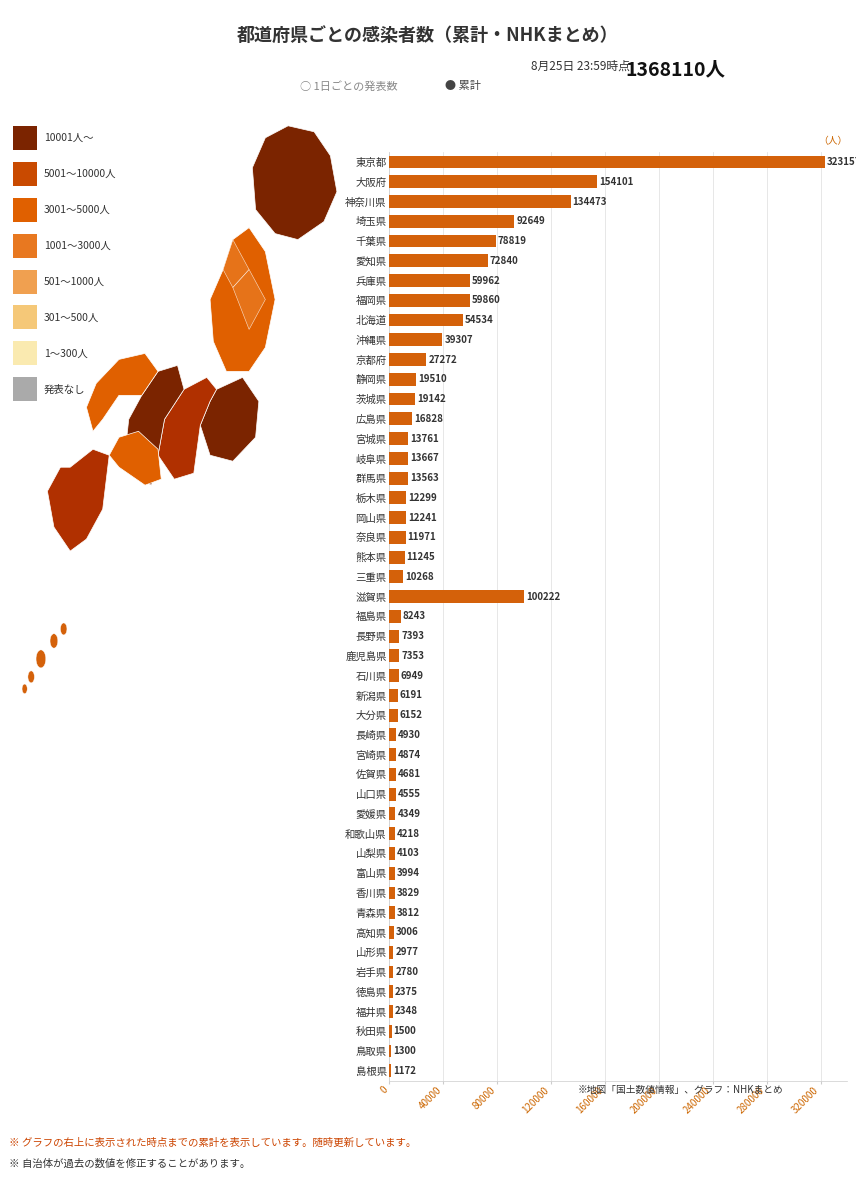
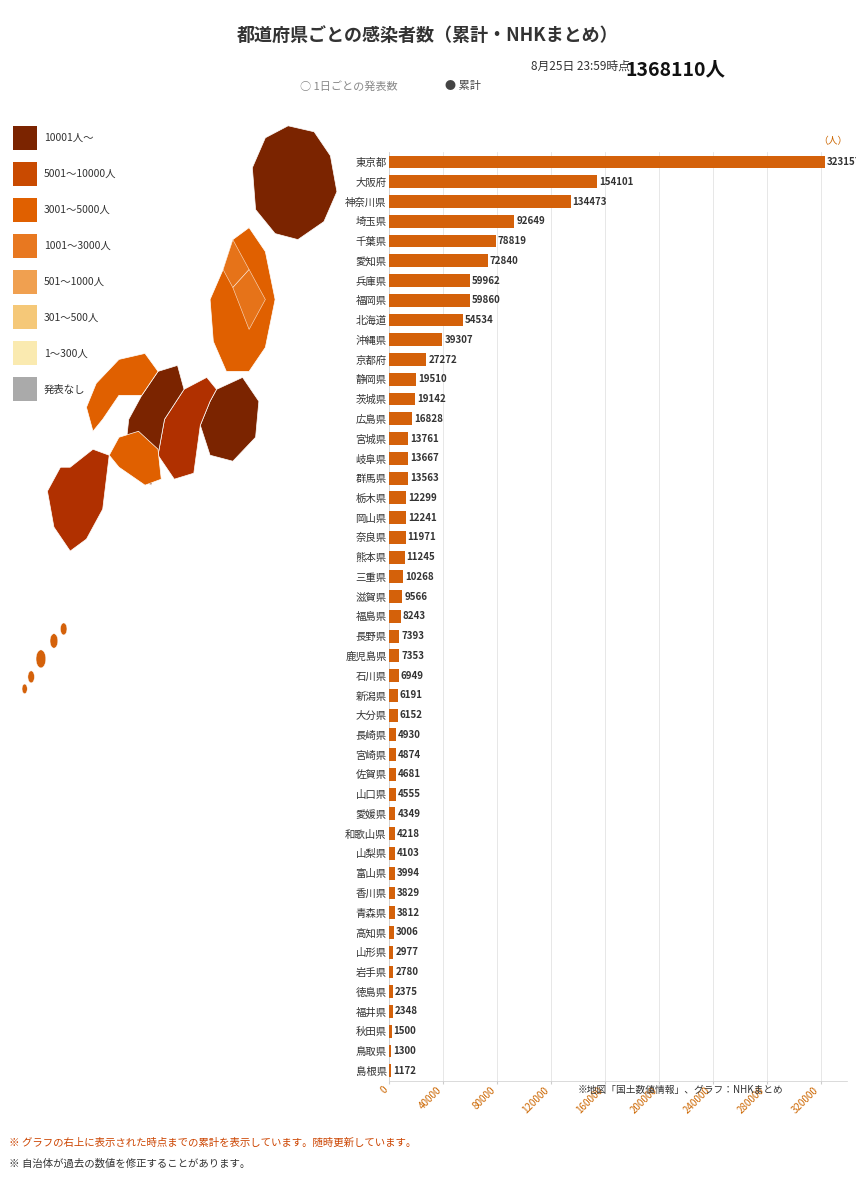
滋賀県: 100222 -> 9566
